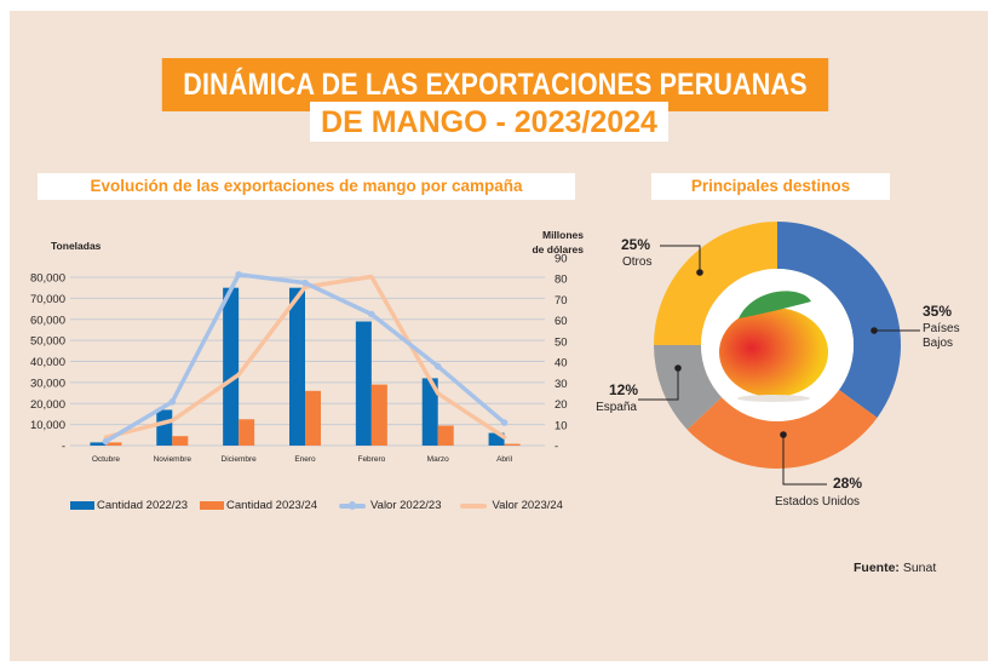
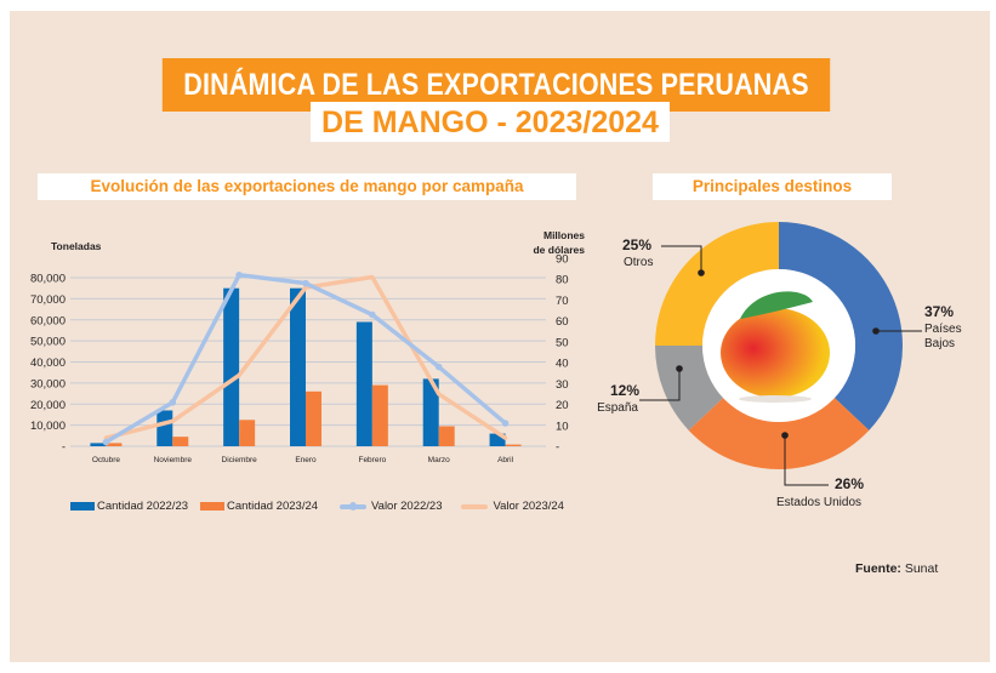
Principales destinos/Países Bajos: 35% -> 37%
Principales destinos/Estados Unidos: 28% -> 26%
